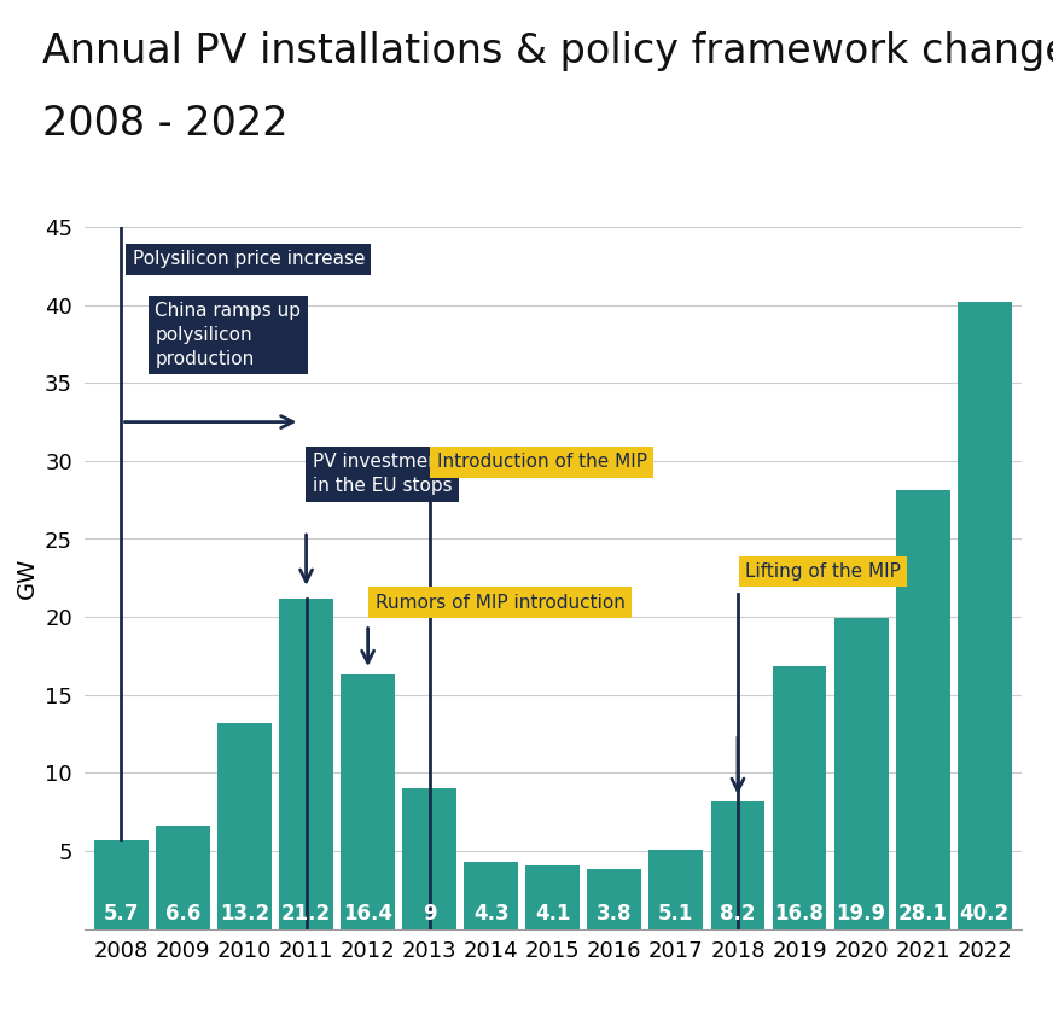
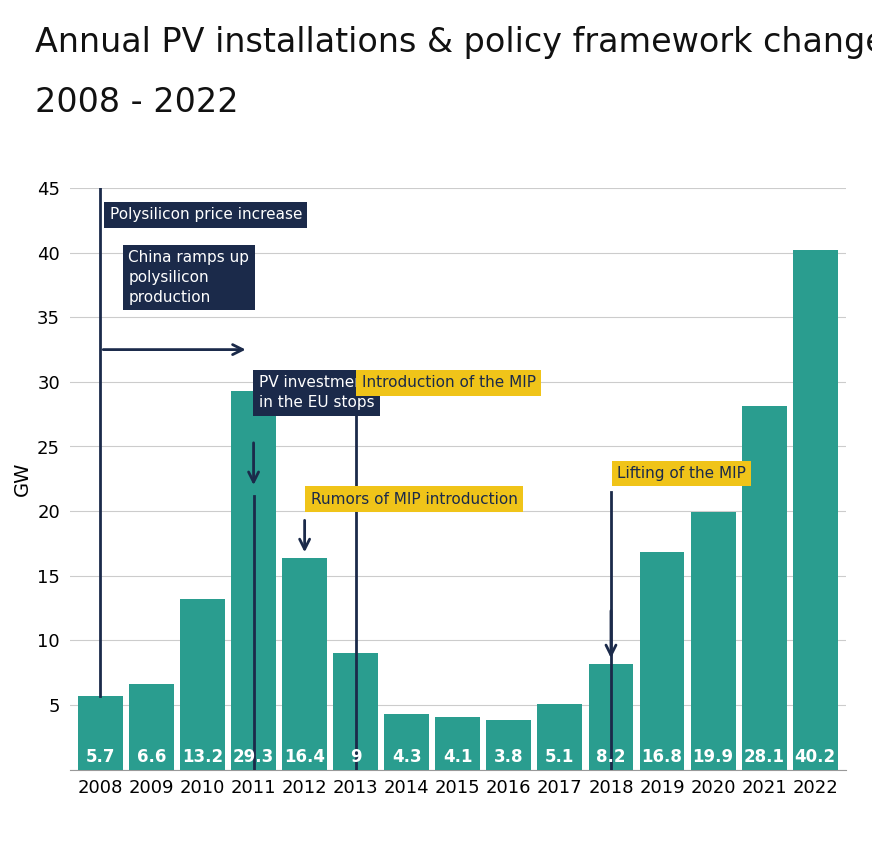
2011: 21.2 -> 29.3
